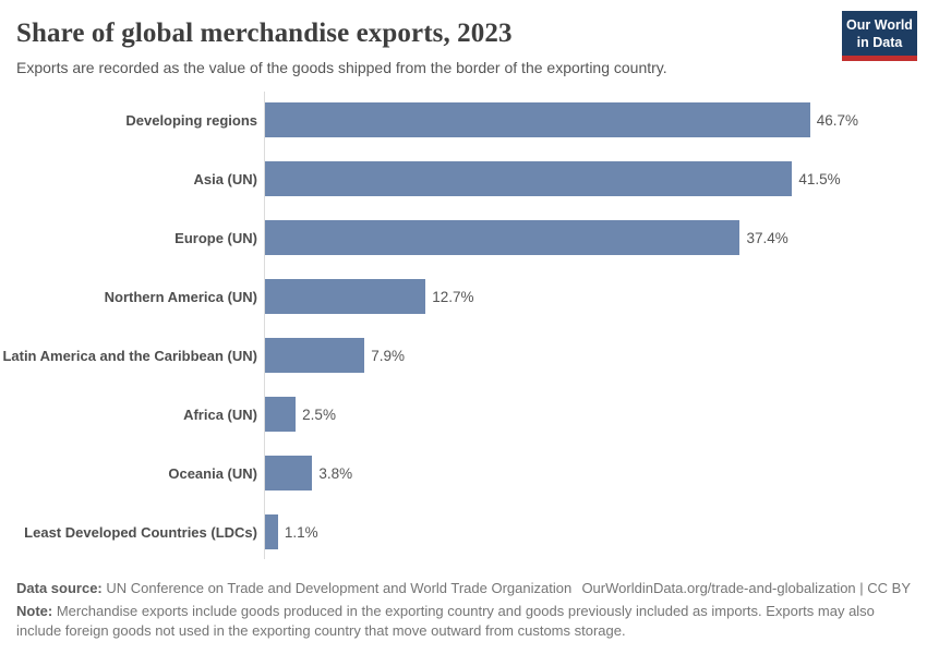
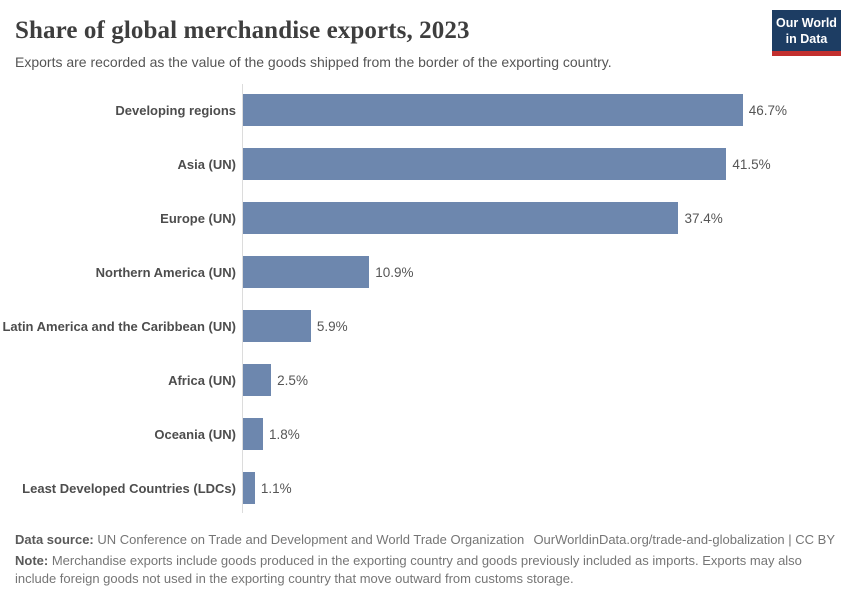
Northern America (UN): 12.7% -> 10.9%
Latin America and the Caribbean (UN): 7.9% -> 5.9%
Oceania (UN): 3.8% -> 1.8%
